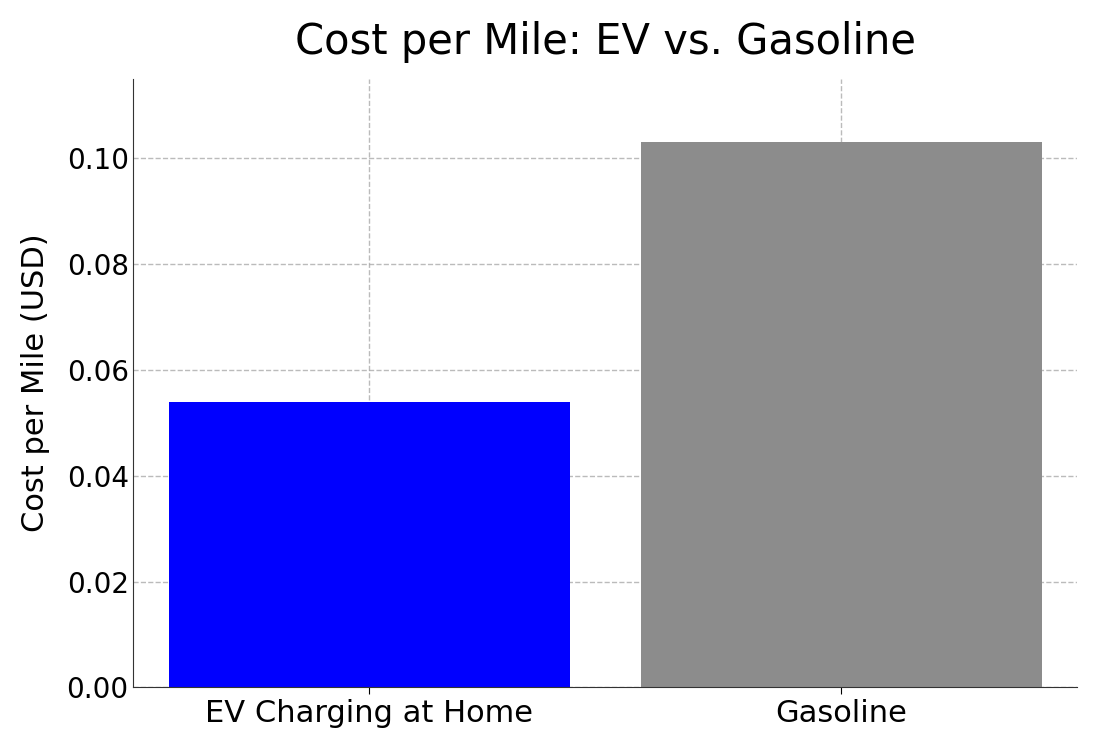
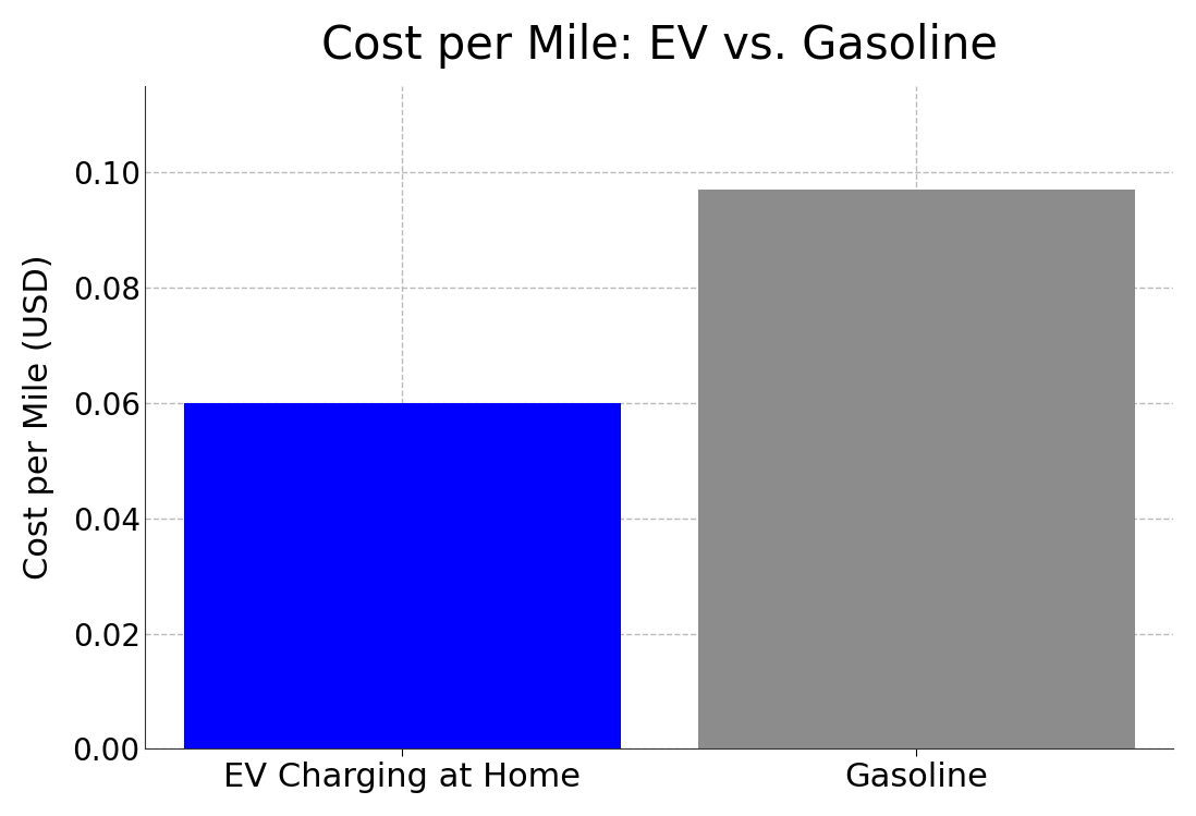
EV Charging at Home: 0.054 -> 0.060
Gasoline: 0.103 -> 0.097
